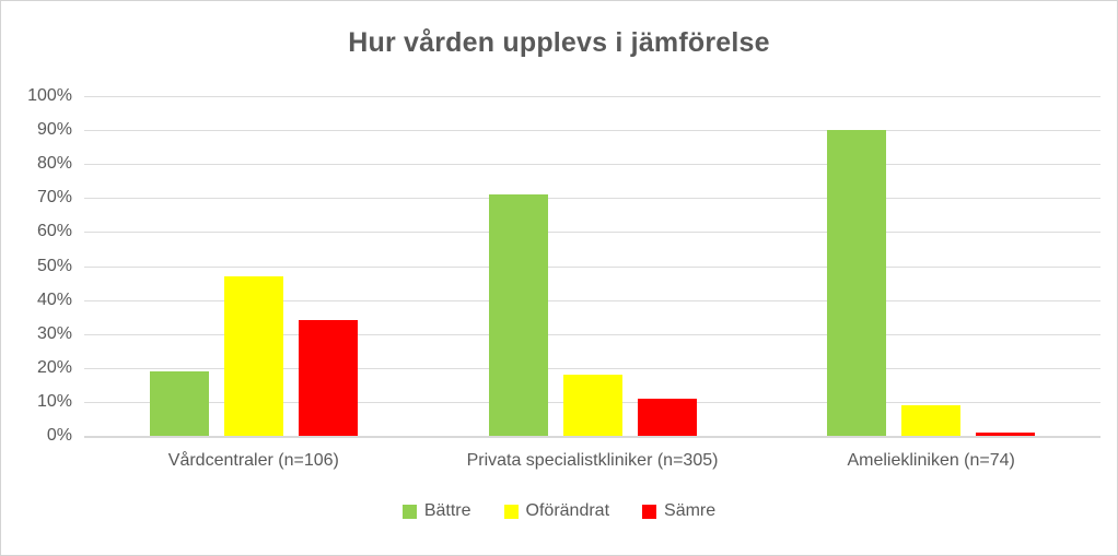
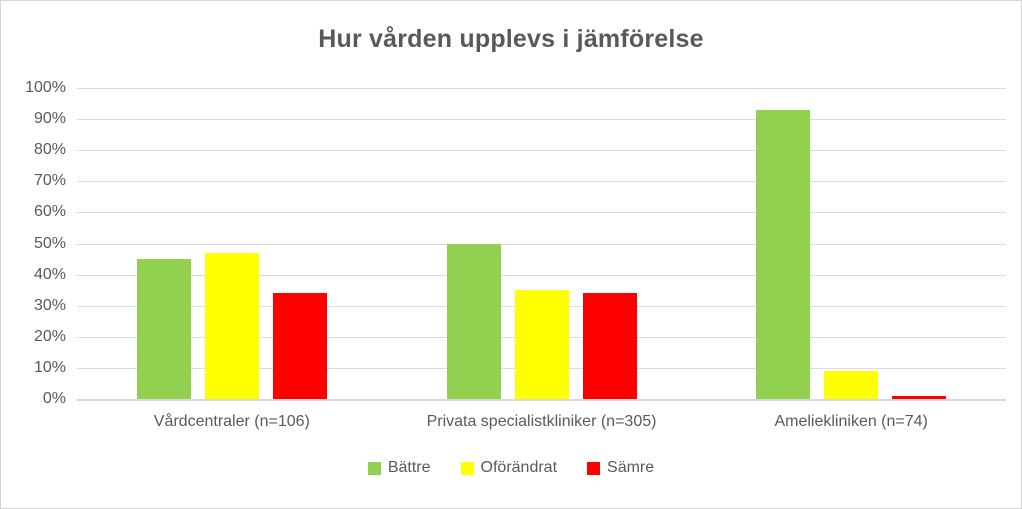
Bättre/Vårdcentraler (n=106): 19% -> 45%
Bättre/Privata specialistkliniker (n=305): 71% -> 50%
Oförändrat/Privata specialistkliniker (n=305): 18% -> 35%
Sämre/Privata specialistkliniker (n=305): 11% -> 34%
Bättre/Ameliekliniken (n=74): 90% -> 93%
